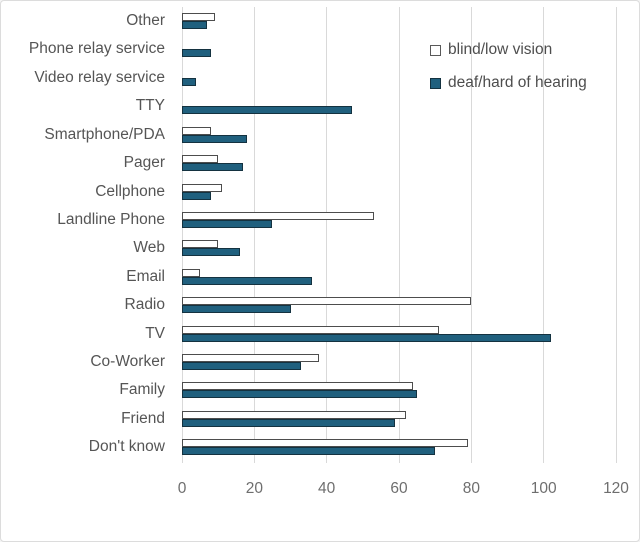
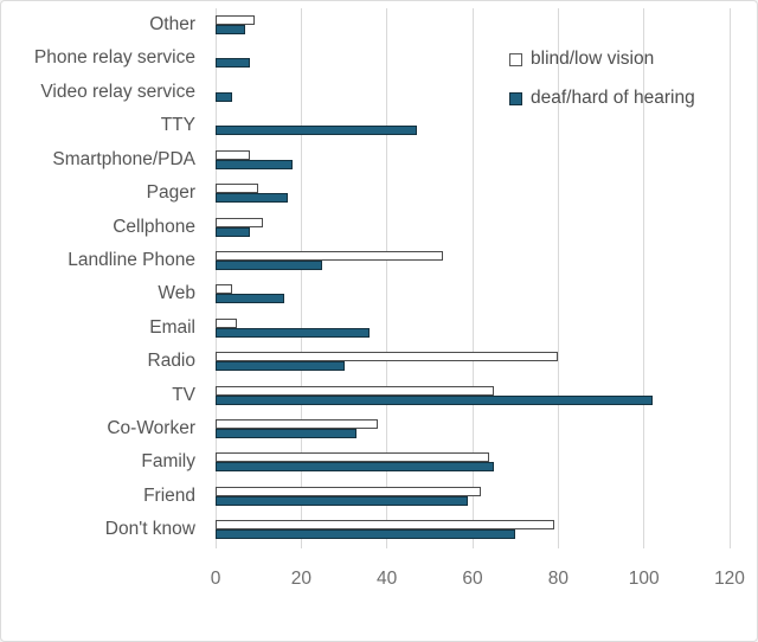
blind/low vision/Web: 10 -> 4
blind/low vision/TV: 71 -> 65
